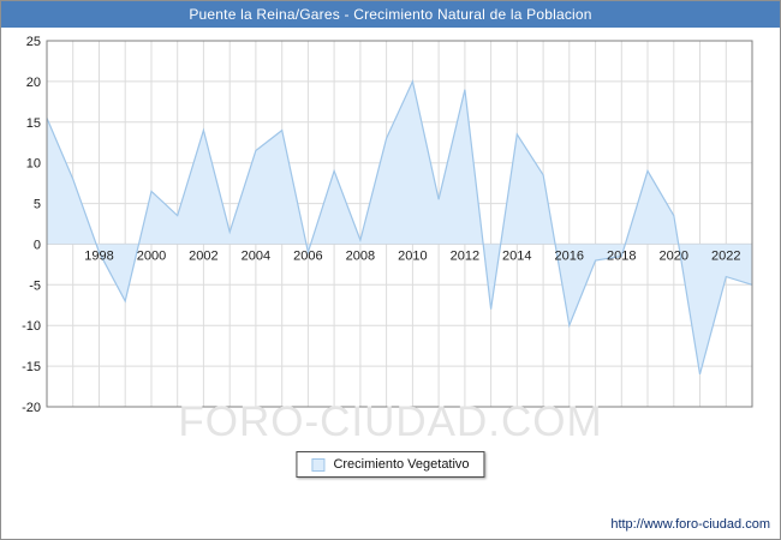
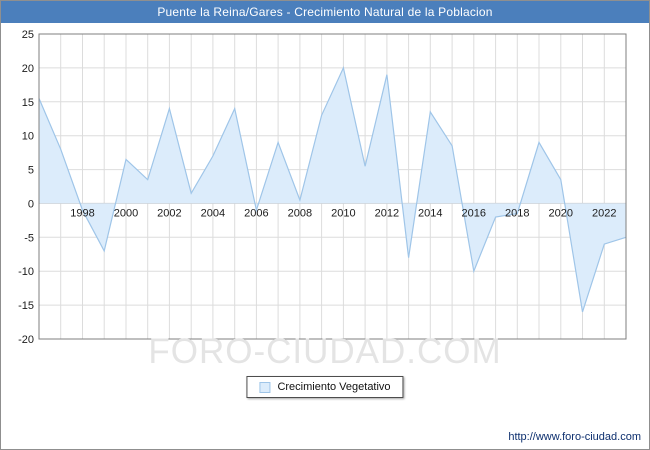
2004: 12 -> 7
2022: -4 -> -6
